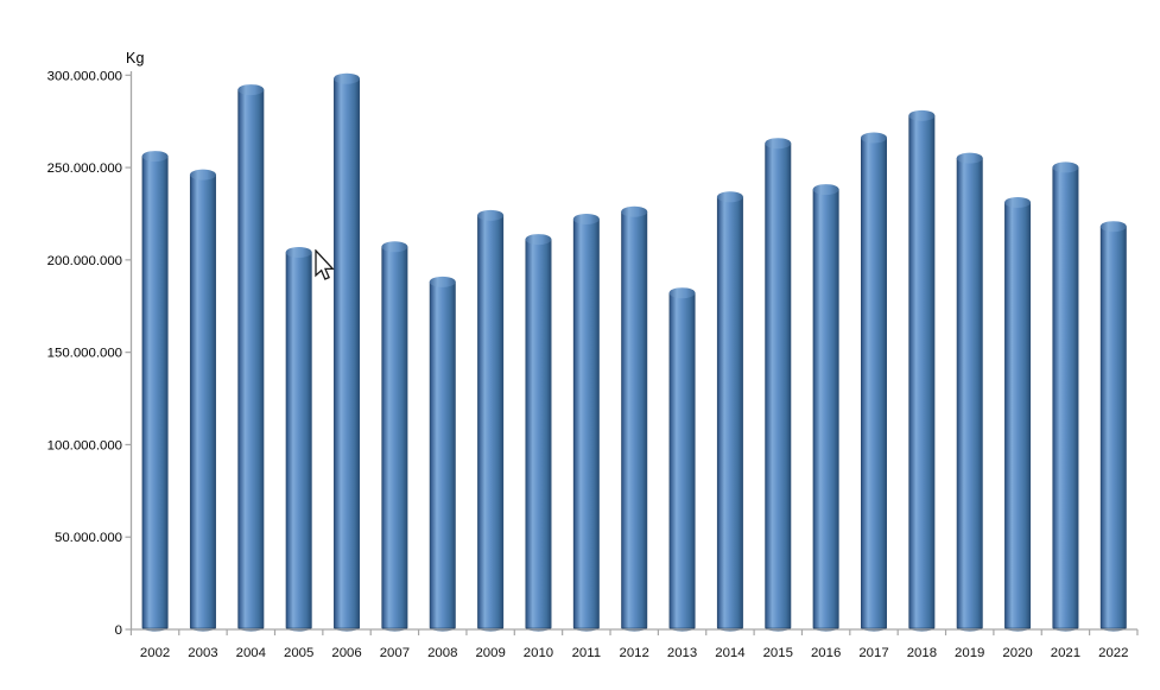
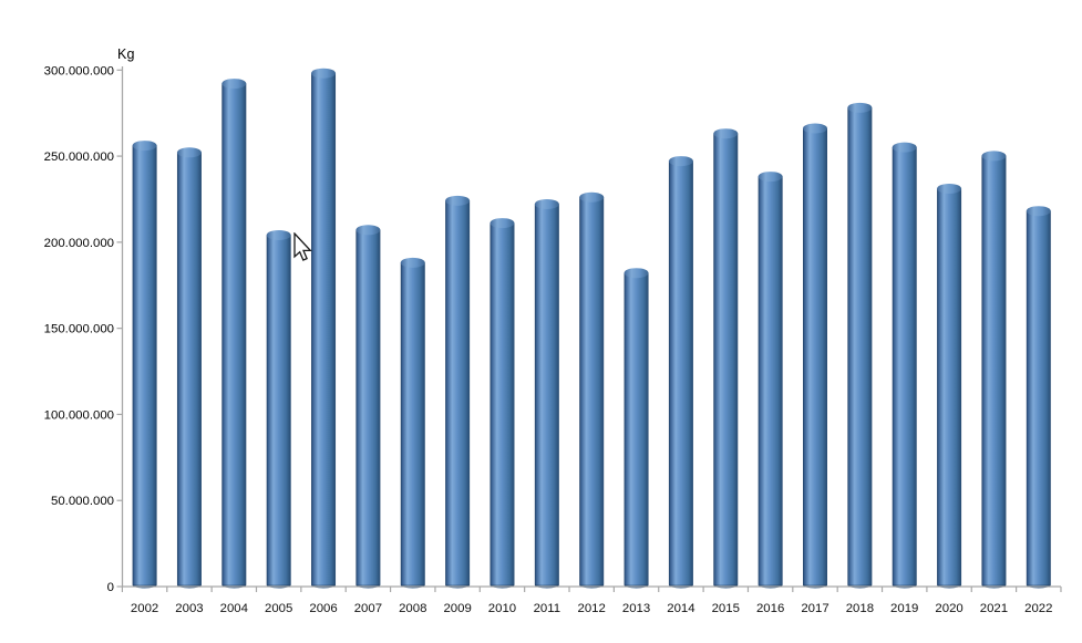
2003: 249000000 -> 255000000
2014: 237000000 -> 250000000
